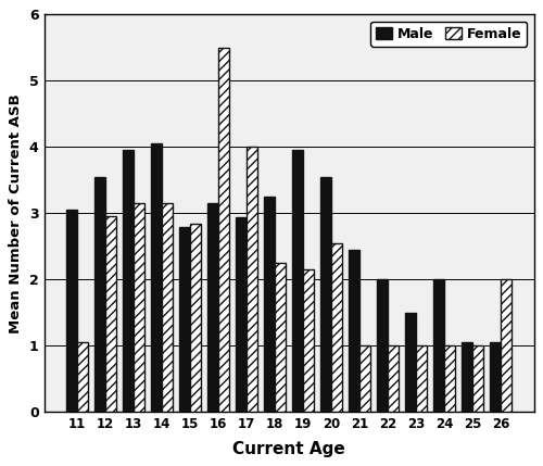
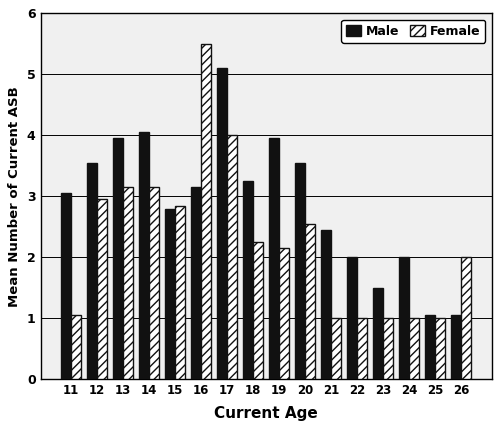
Male/17: 2.94 -> 5.10
